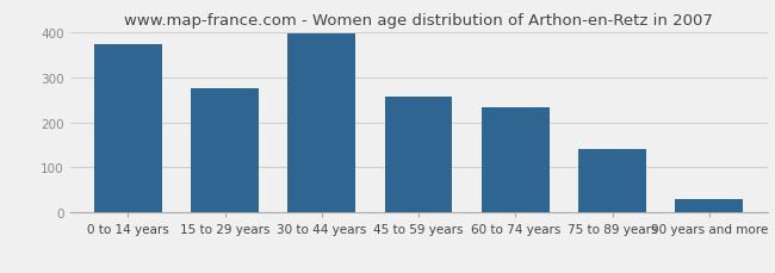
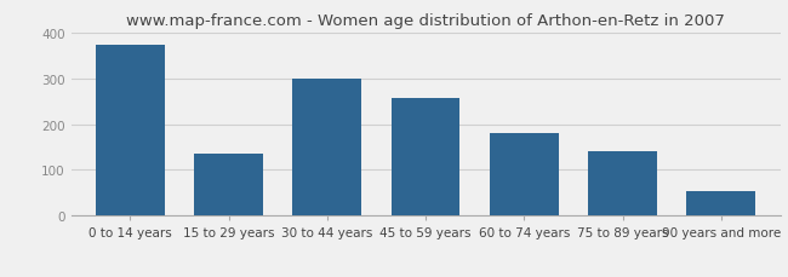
15 to 29 years: 275 -> 135
30 to 44 years: 397 -> 300
60 to 74 years: 233 -> 180
90 years and more: 31 -> 55
